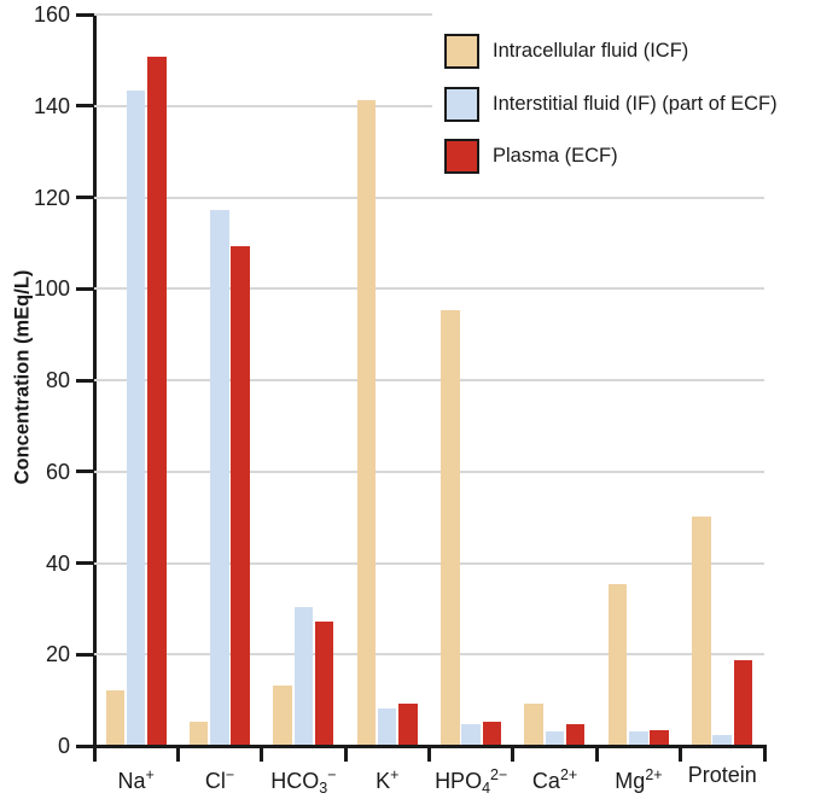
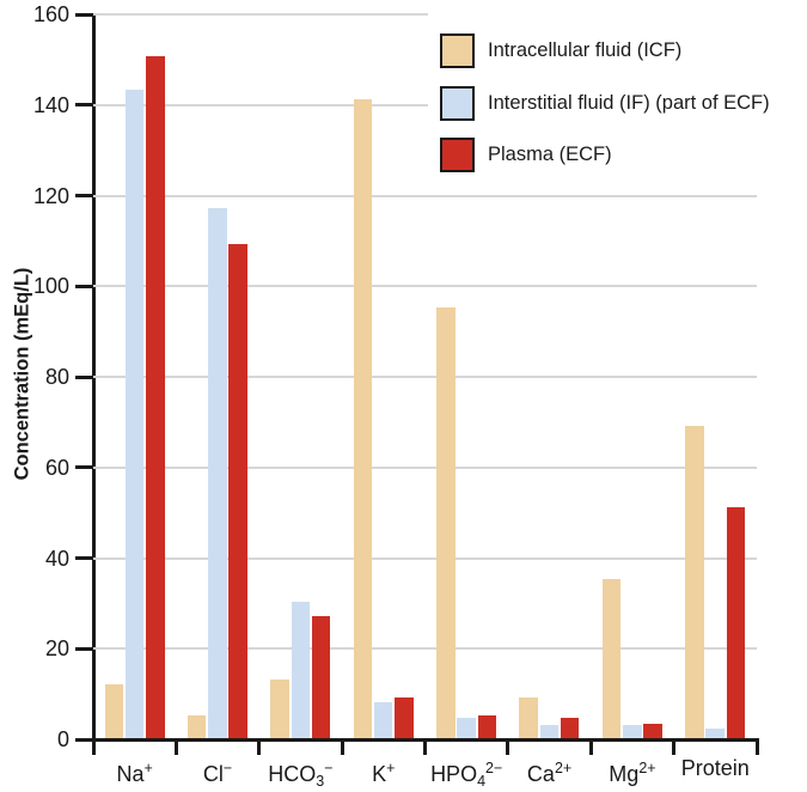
Intracellular fluid (ICF)/Protein: 50 -> 69
Plasma (ECF)/Protein: 18 -> 51
